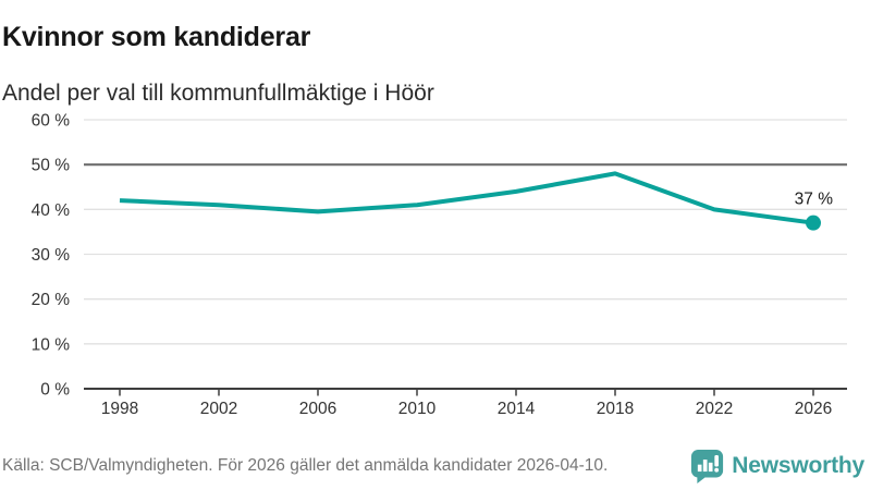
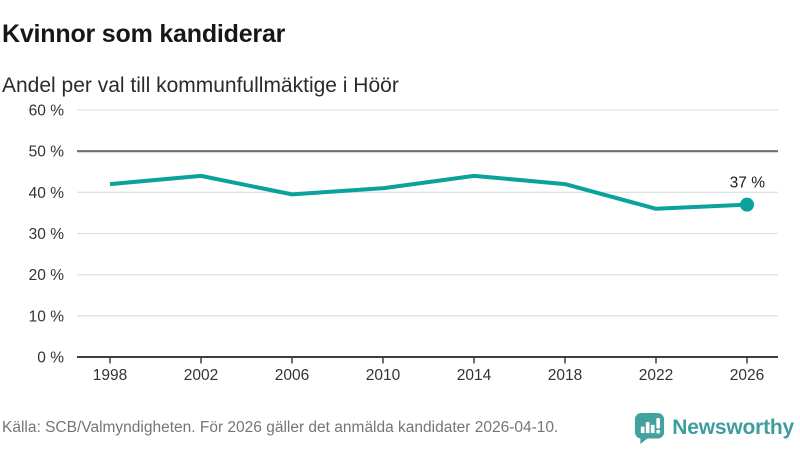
2002: 41% -> 44%
2018: 48% -> 42%
2022: 40% -> 36%
